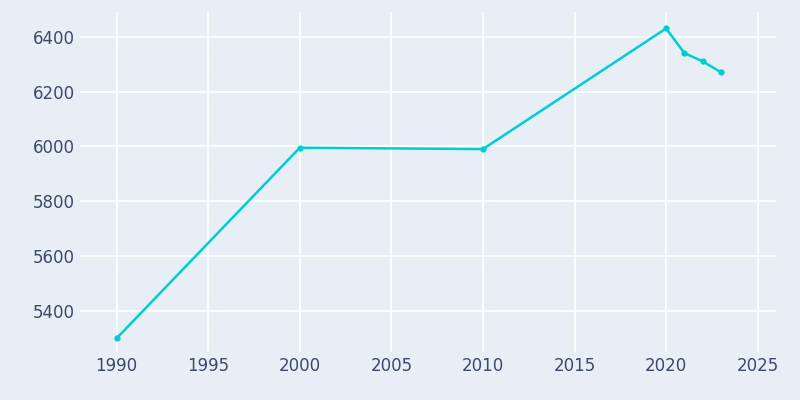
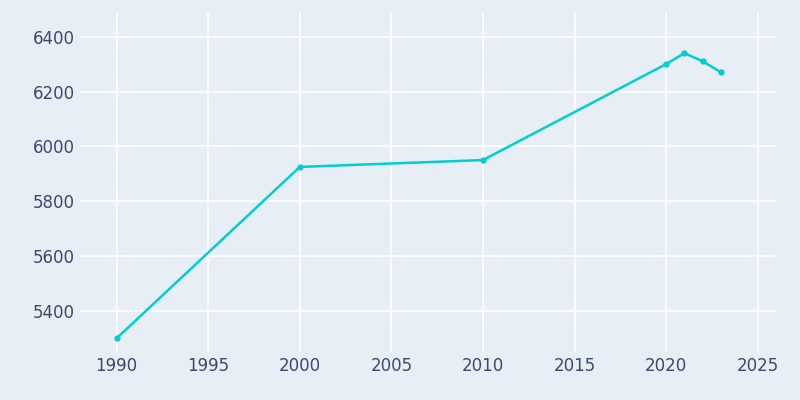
2000: 5995 -> 5925
2010: 5990 -> 5950
2020: 6430 -> 6300
